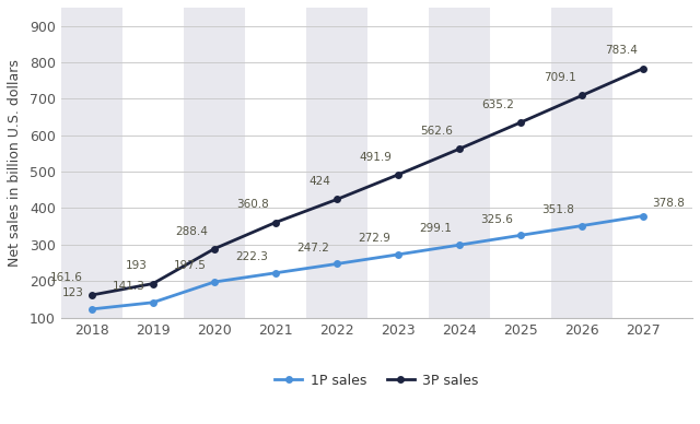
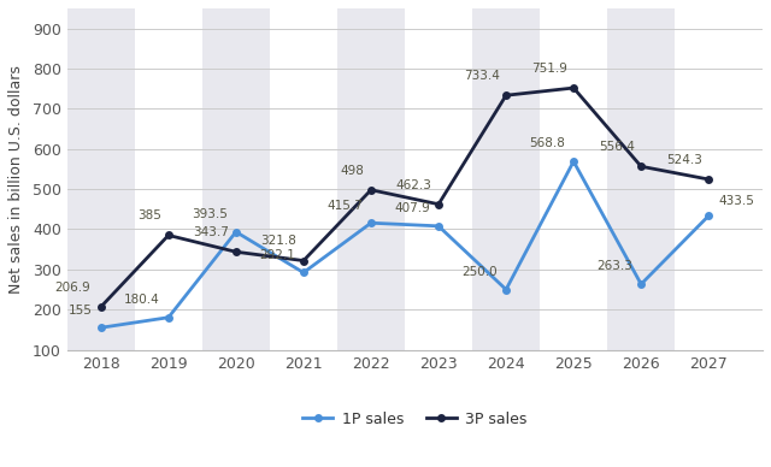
1P sales/2018: 123 -> 155
3P sales/2018: 161.6 -> 206.9
1P sales/2019: 141.3 -> 180.4
3P sales/2019: 193 -> 385
1P sales/2020: 197.5 -> 393.5
3P sales/2020: 288.4 -> 343.7
1P sales/2021: 222.3 -> 292.1
3P sales/2021: 360.8 -> 321.8
1P sales/2022: 247.2 -> 415.7
3P sales/2022: 424 -> 498
1P sales/2023: 272.9 -> 407.9
3P sales/2023: 491.9 -> 462.3
1P sales/2024: 299.1 -> 250.0
3P sales/2024: 562.6 -> 733.4
1P sales/2025: 325.6 -> 568.8
3P sales/2025: 635.2 -> 751.9
1P sales/2026: 351.8 -> 263.3
3P sales/2026: 709.1 -> 556.4
1P sales/2027: 378.8 -> 433.5
3P sales/2027: 783.4 -> 524.3
